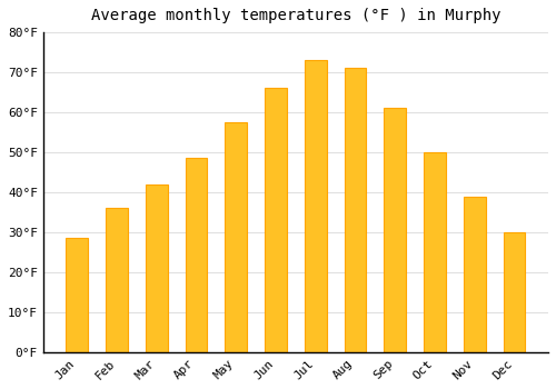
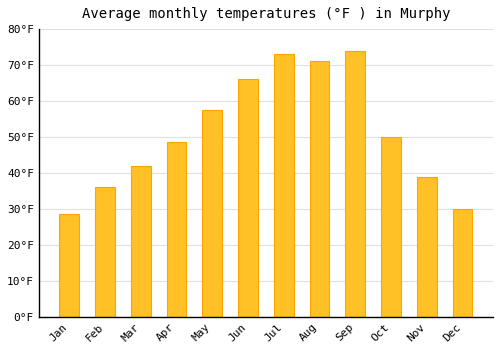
Sep: 61.0°F -> 74.0°F
